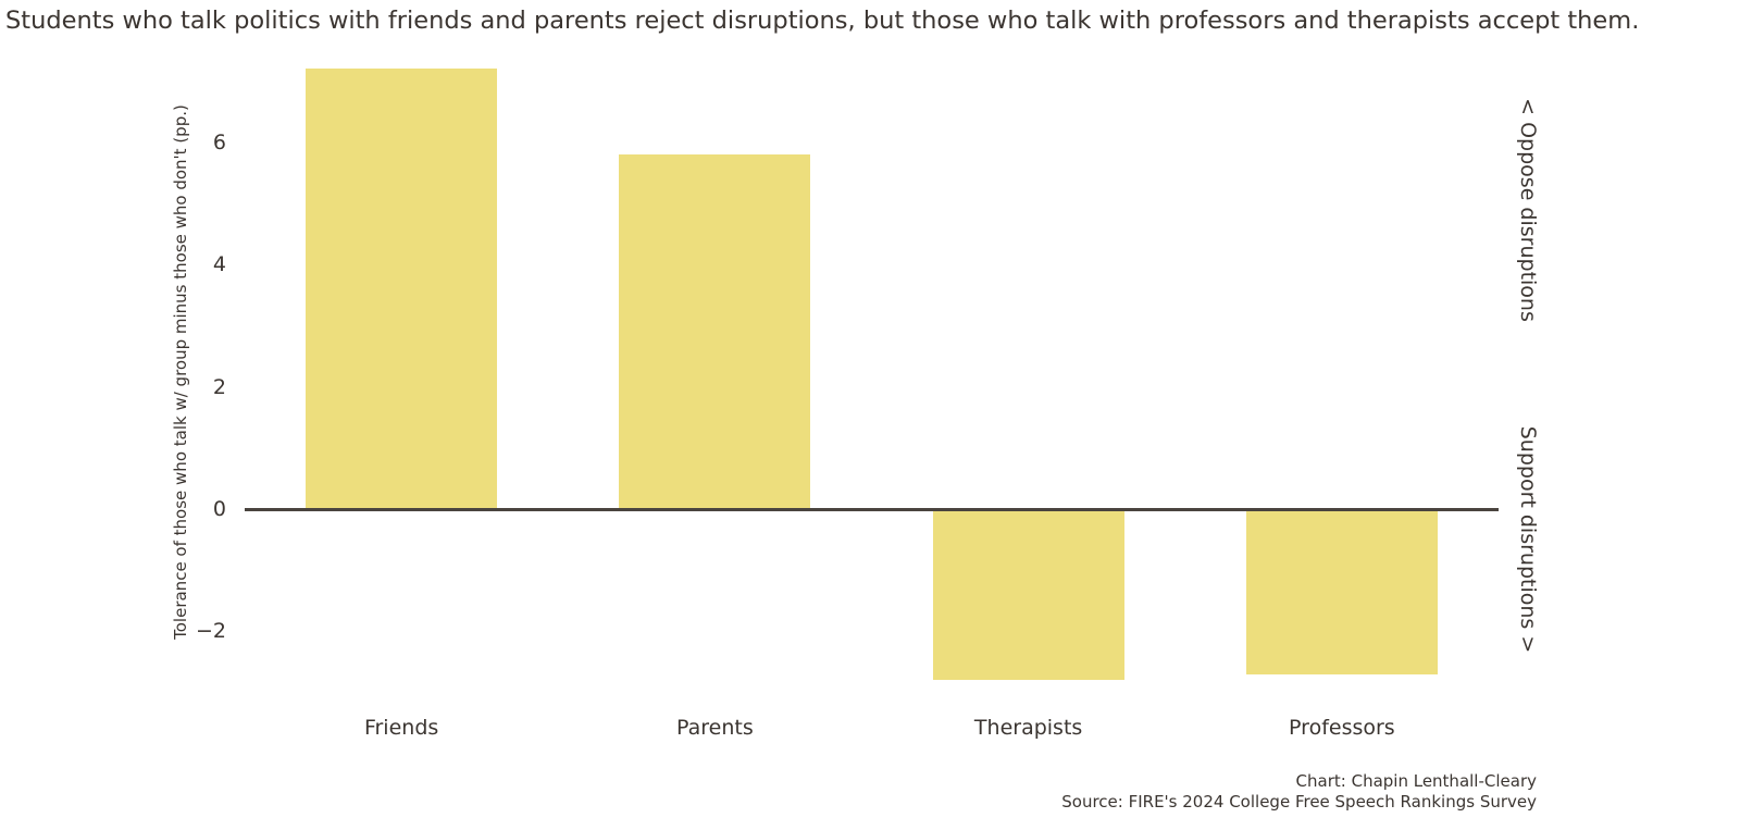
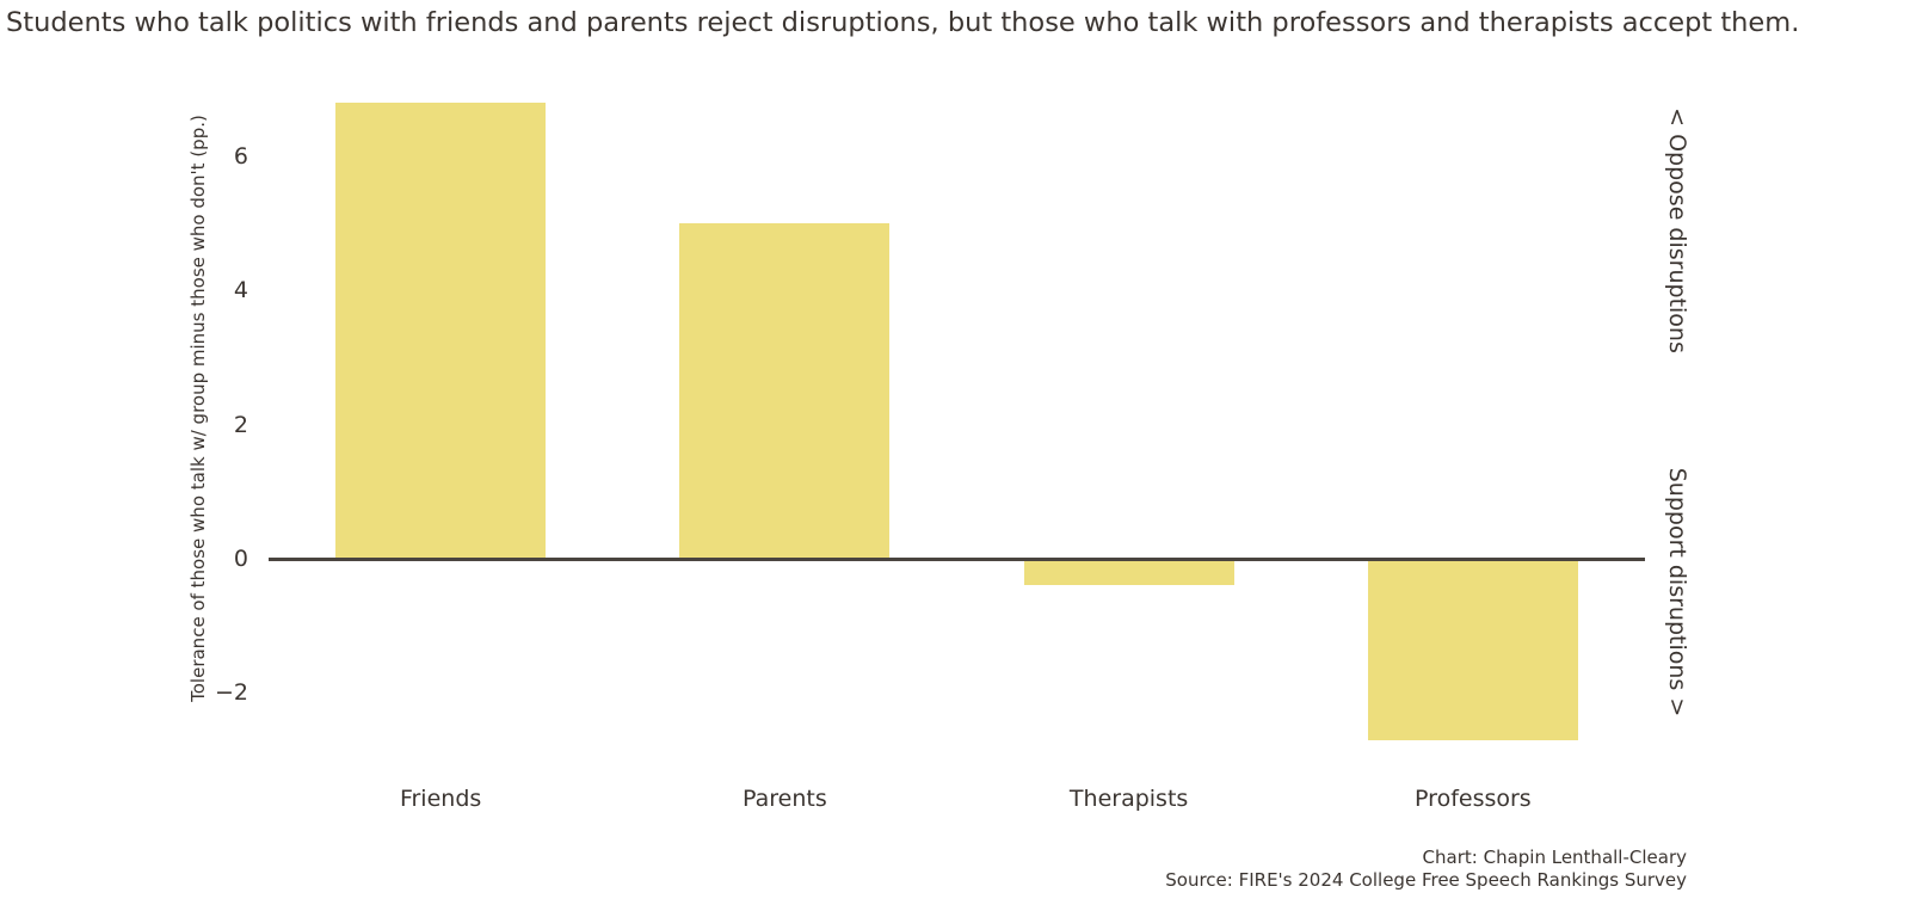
Friends: 7.2 -> 6.8
Parents: 5.8 -> 5.0
Therapists: -2.8 -> -0.4
